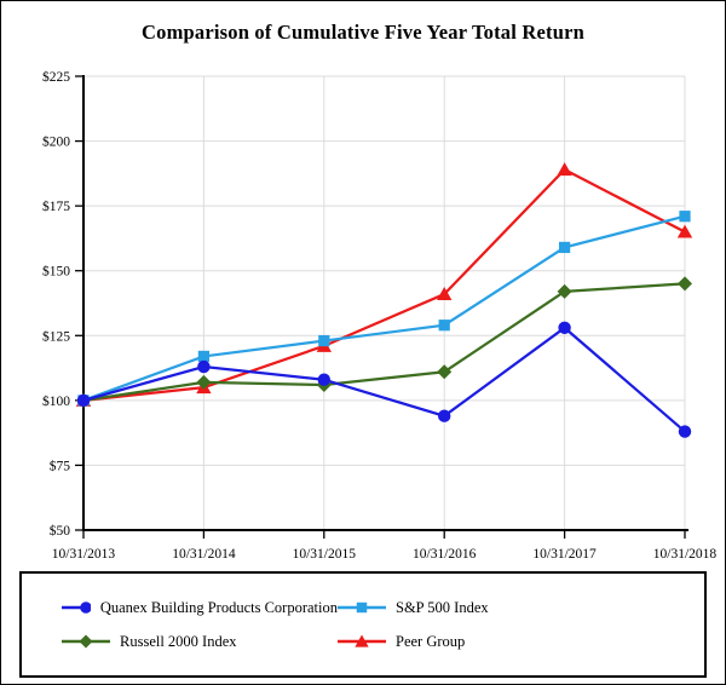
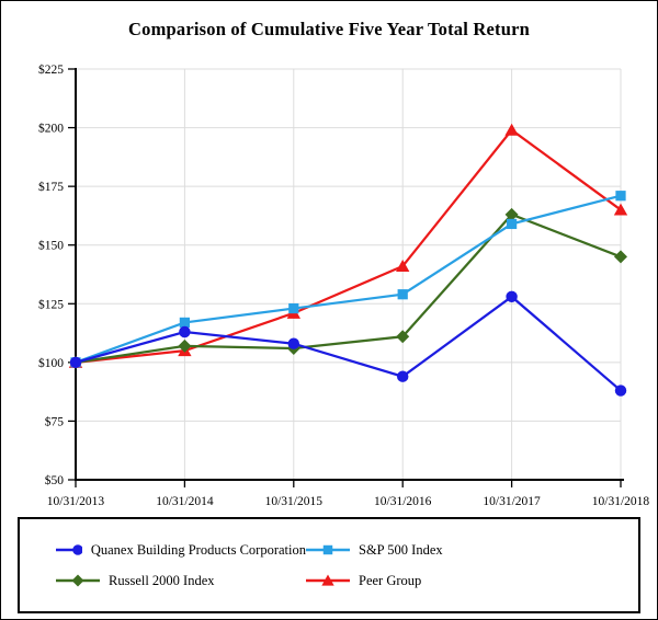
Russell 2000 Index/10/31/2017: $142 -> $163
Peer Group/10/31/2017: $189 -> $199
